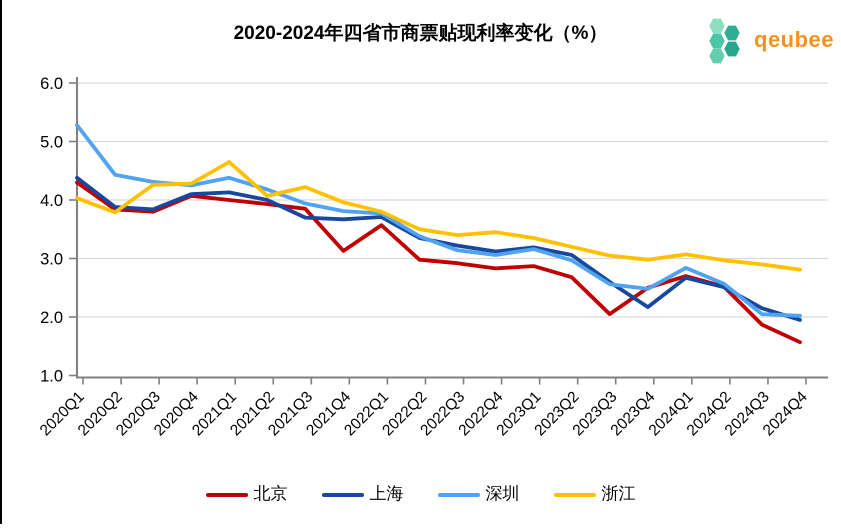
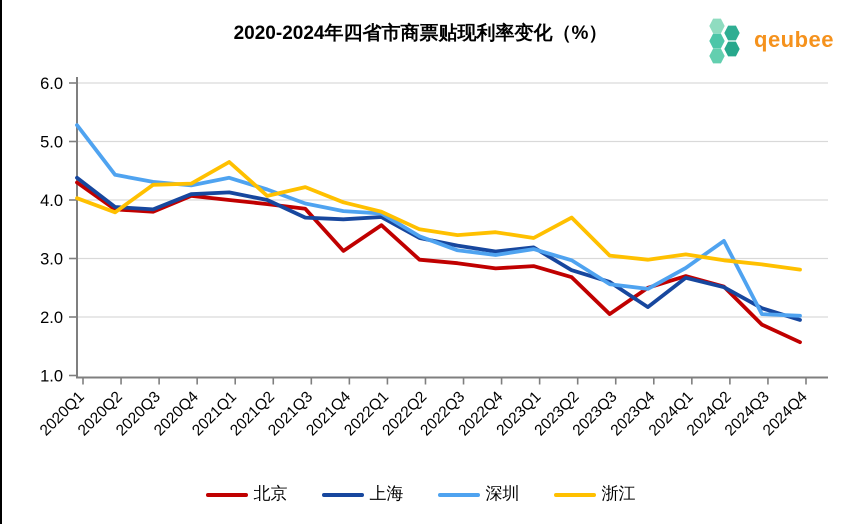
上海/2023Q2: 3.1 -> 2.8
浙江/2023Q2: 3.2 -> 3.7
深圳/2024Q2: 2.6 -> 3.3
